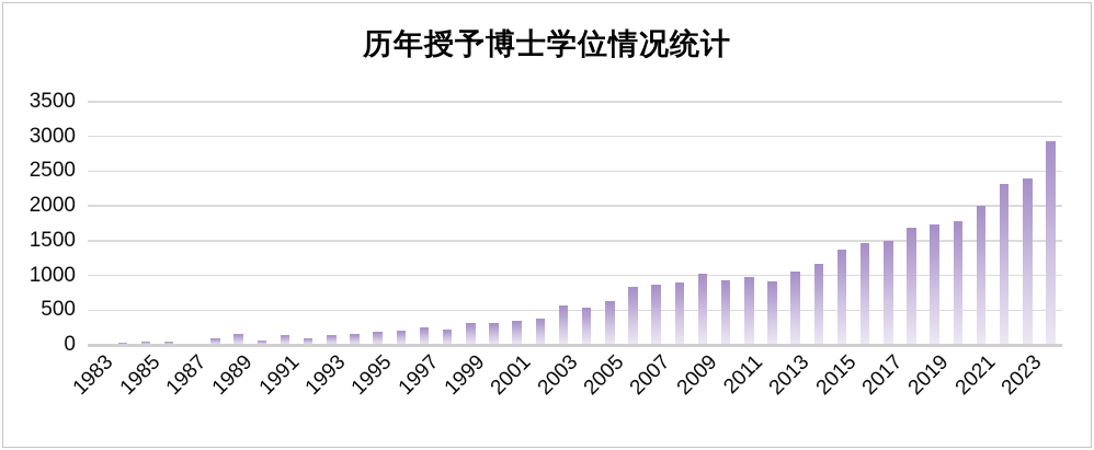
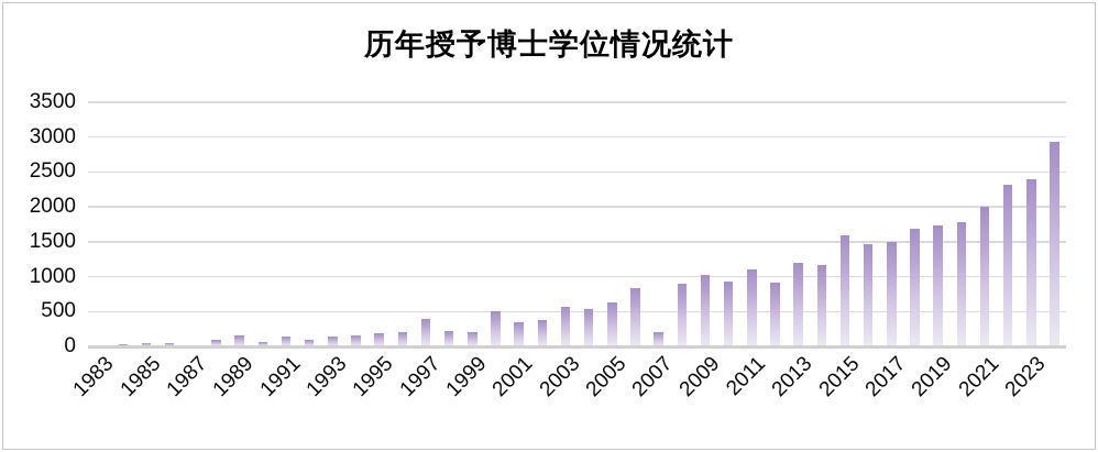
1997: 300 -> 400
1999: 300 -> 200
2000: 300 -> 500
2007: 900 -> 200
2011: 1000 -> 1100
2013: 1000 -> 1200
2015: 1400 -> 1600
